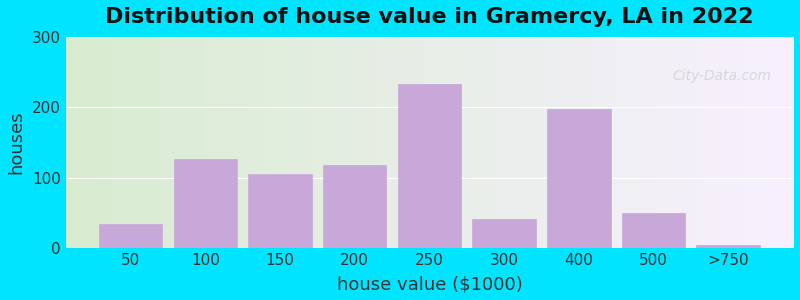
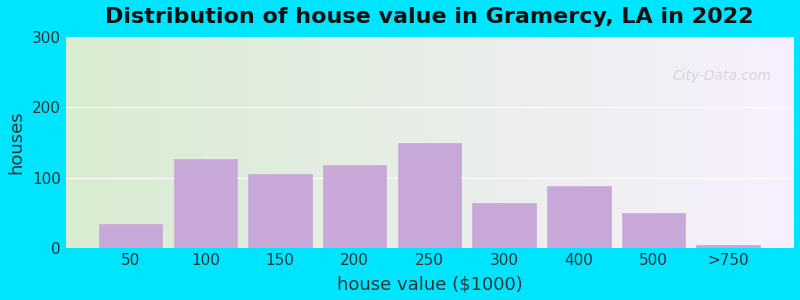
250: 233 -> 150
300: 42 -> 64
400: 198 -> 88
